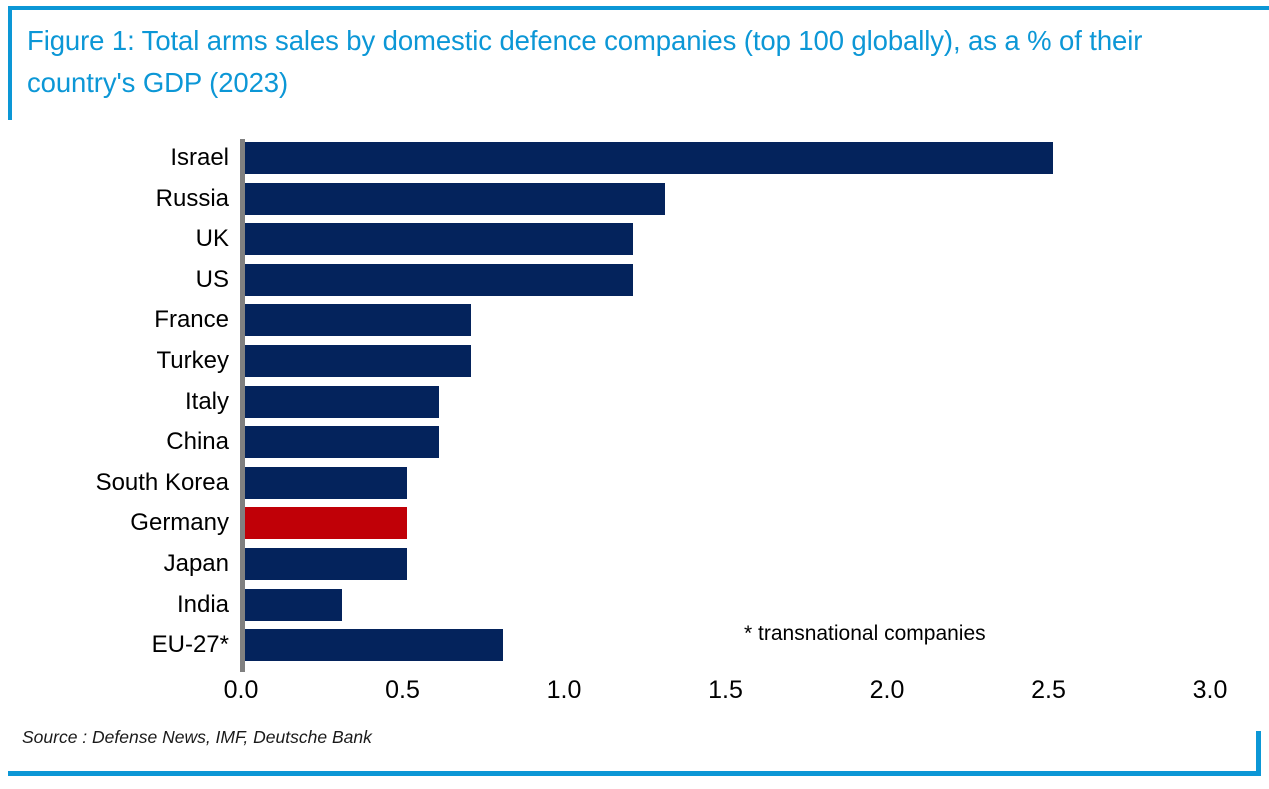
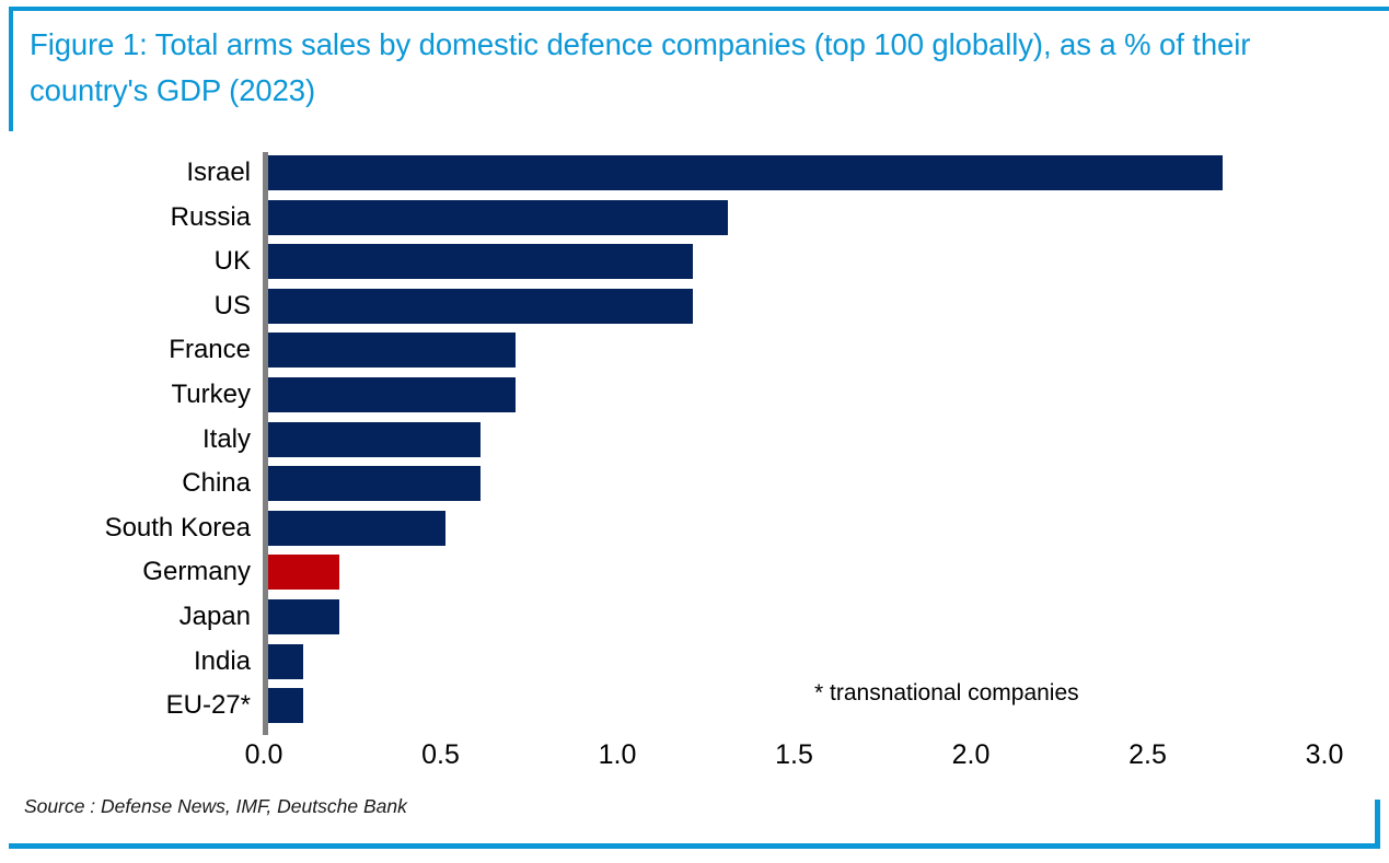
Israel: 2.5 -> 2.7
Germany: 0.5 -> 0.2
Japan: 0.5 -> 0.2
India: 0.3 -> 0.1
EU-27*: 0.8 -> 0.1
